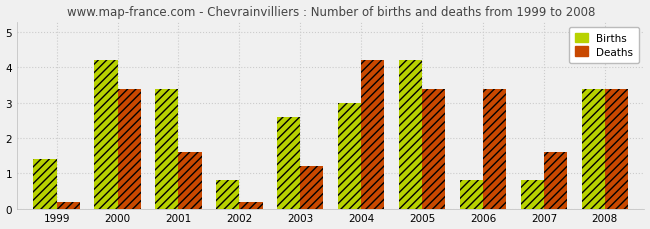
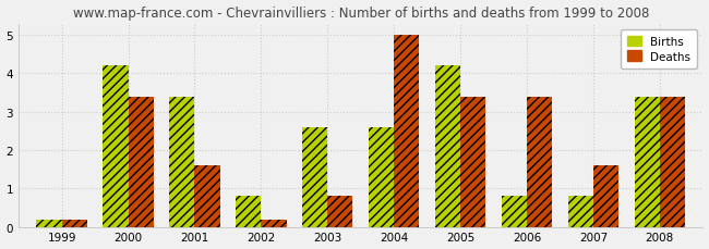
Births/1999: 1.4 -> 0.2
Deaths/2003: 1.2 -> 0.8
Births/2004: 3.0 -> 2.6
Deaths/2004: 4.2 -> 5.0
